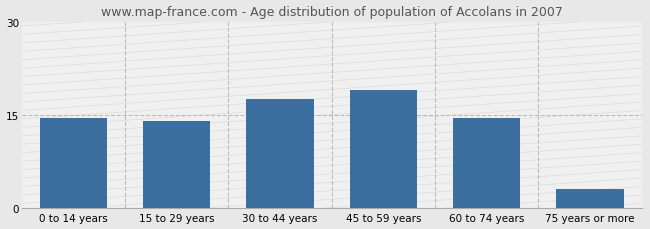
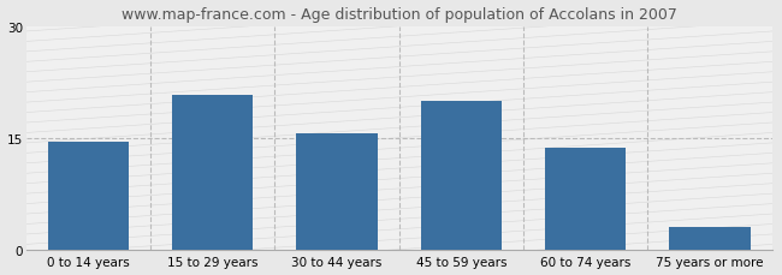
15 to 29 years: 14.0 -> 20.8
30 to 44 years: 17.5 -> 15.6
45 to 59 years: 19.0 -> 20.0
60 to 74 years: 14.5 -> 13.6
